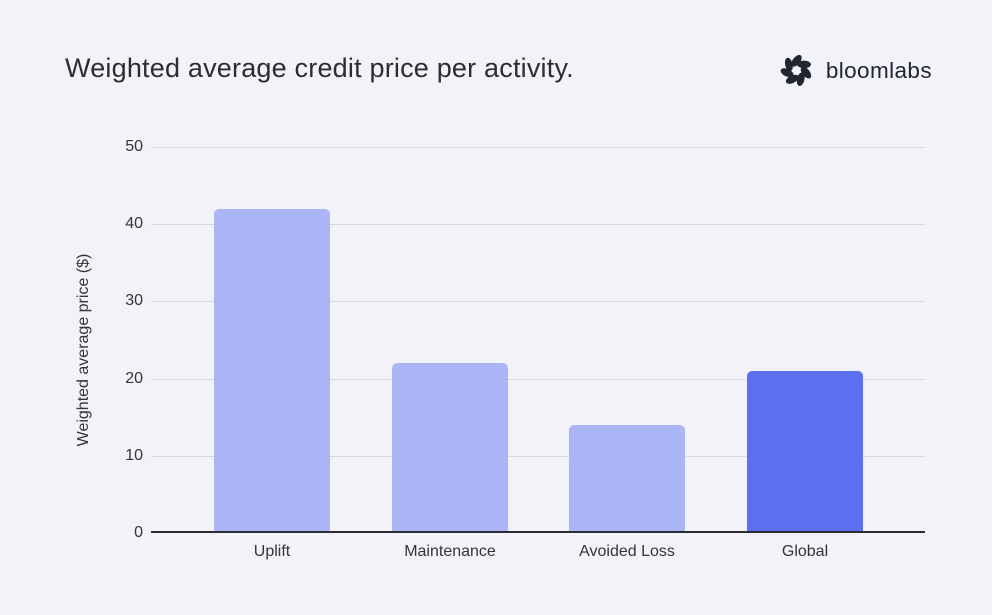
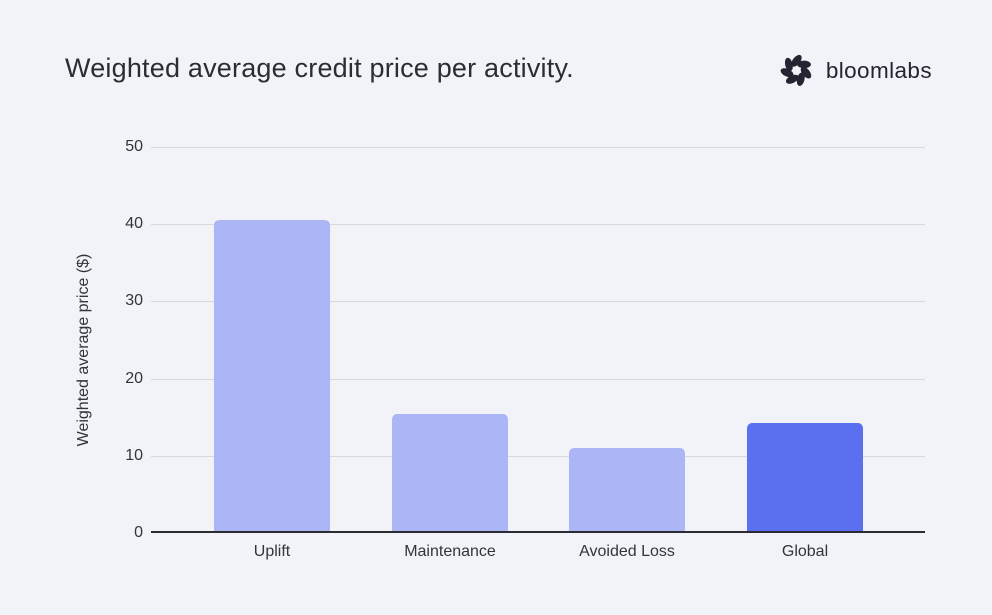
Uplift: 42 -> 40
Maintenance: 22 -> 15
Avoided Loss: 14 -> 11
Global: 21 -> 14
